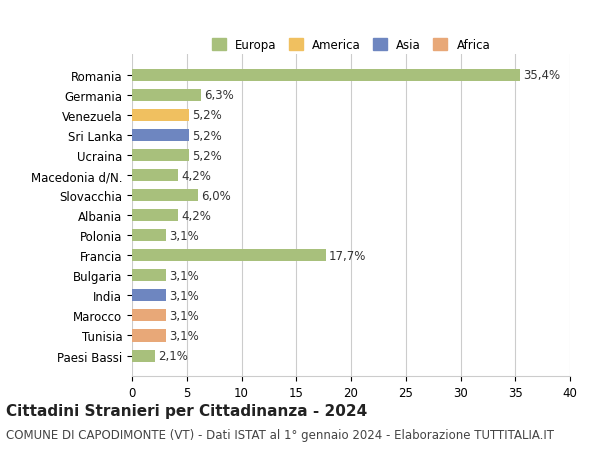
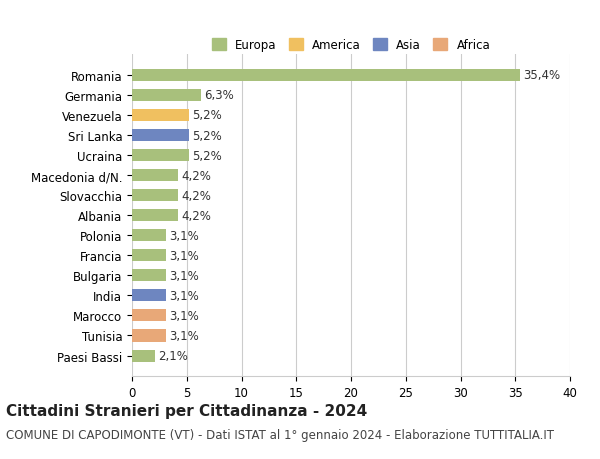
Slovacchia: 6,0% -> 4,2%
Francia: 17,7% -> 3,1%
